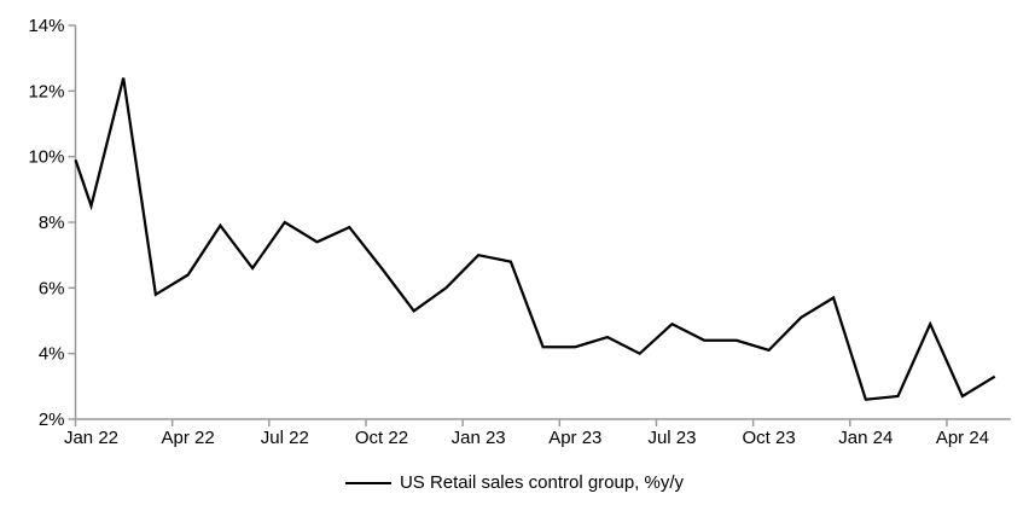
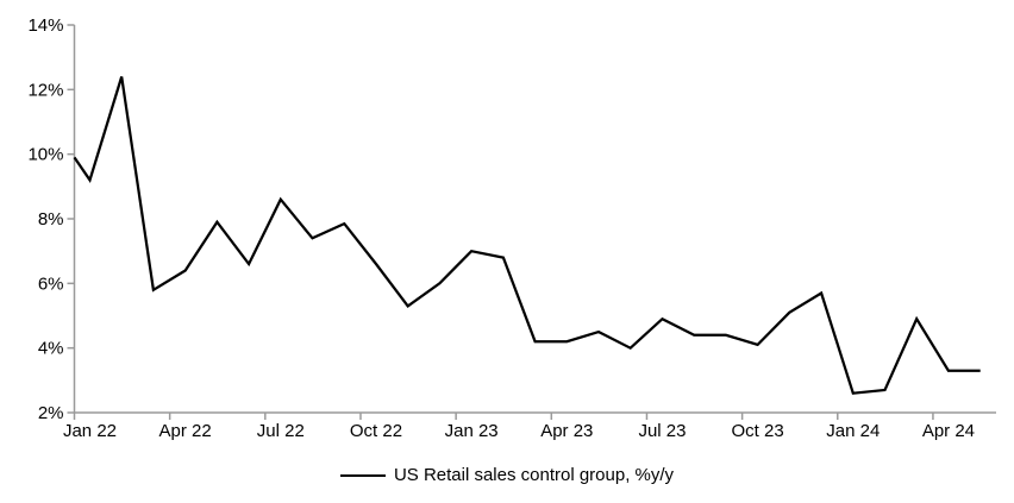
Jan 22: 8.5% -> 9.2%
Jul 22: 8.0% -> 8.6%
Apr 24: 2.7% -> 3.3%
